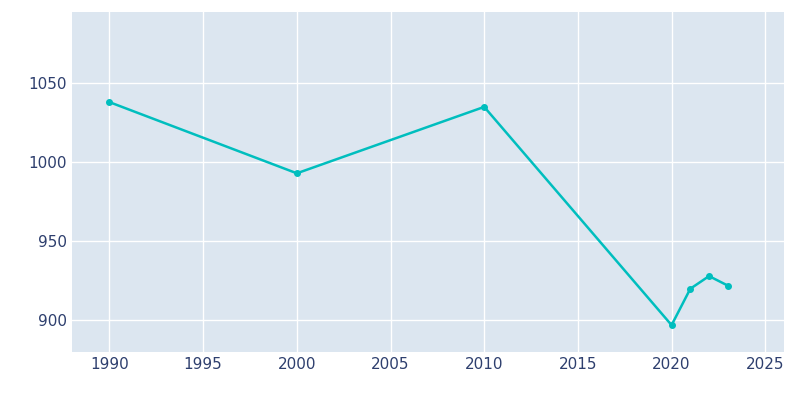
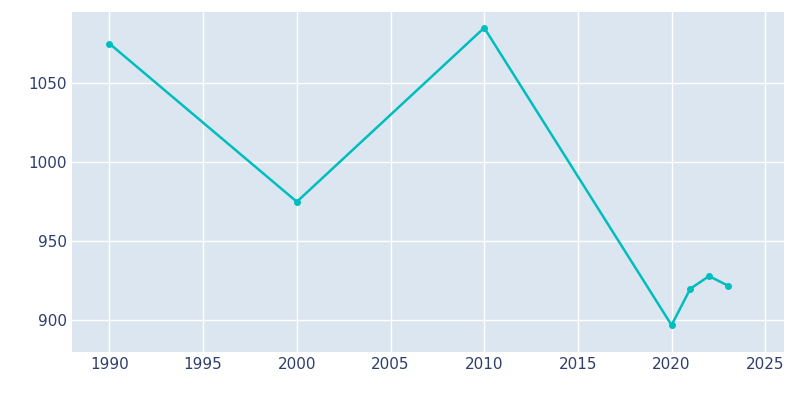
1990: 1038 -> 1075
2000: 993 -> 975
2010: 1035 -> 1085
